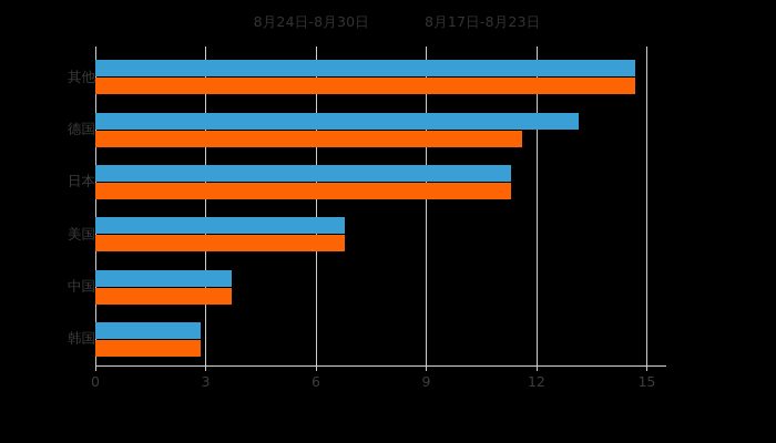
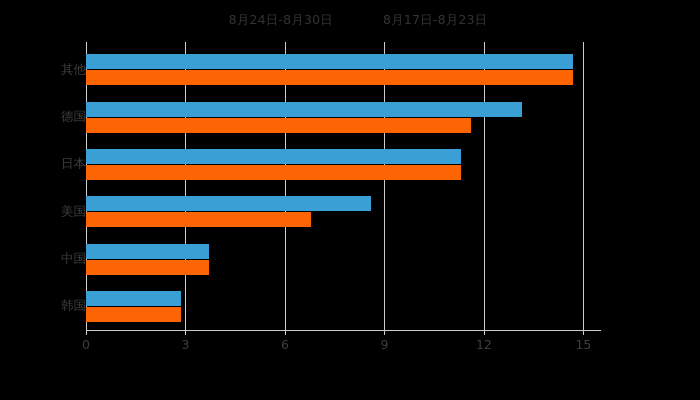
8月24日-8月30日/美国: 6.8 -> 8.6
